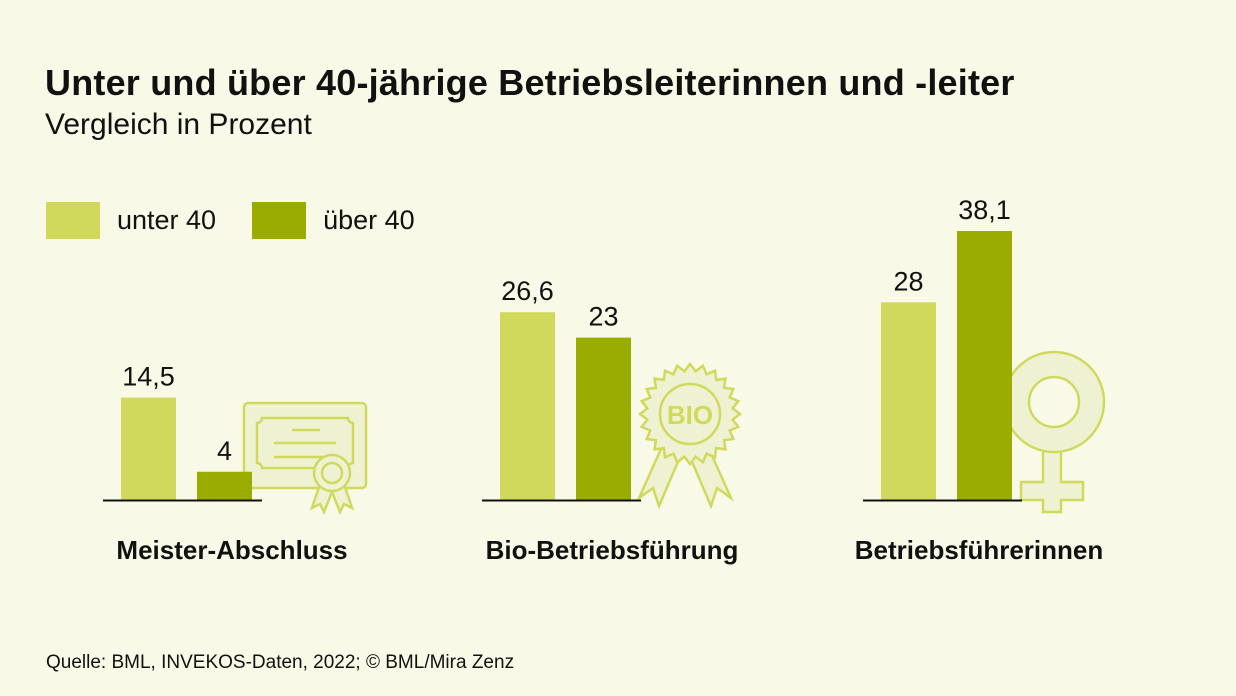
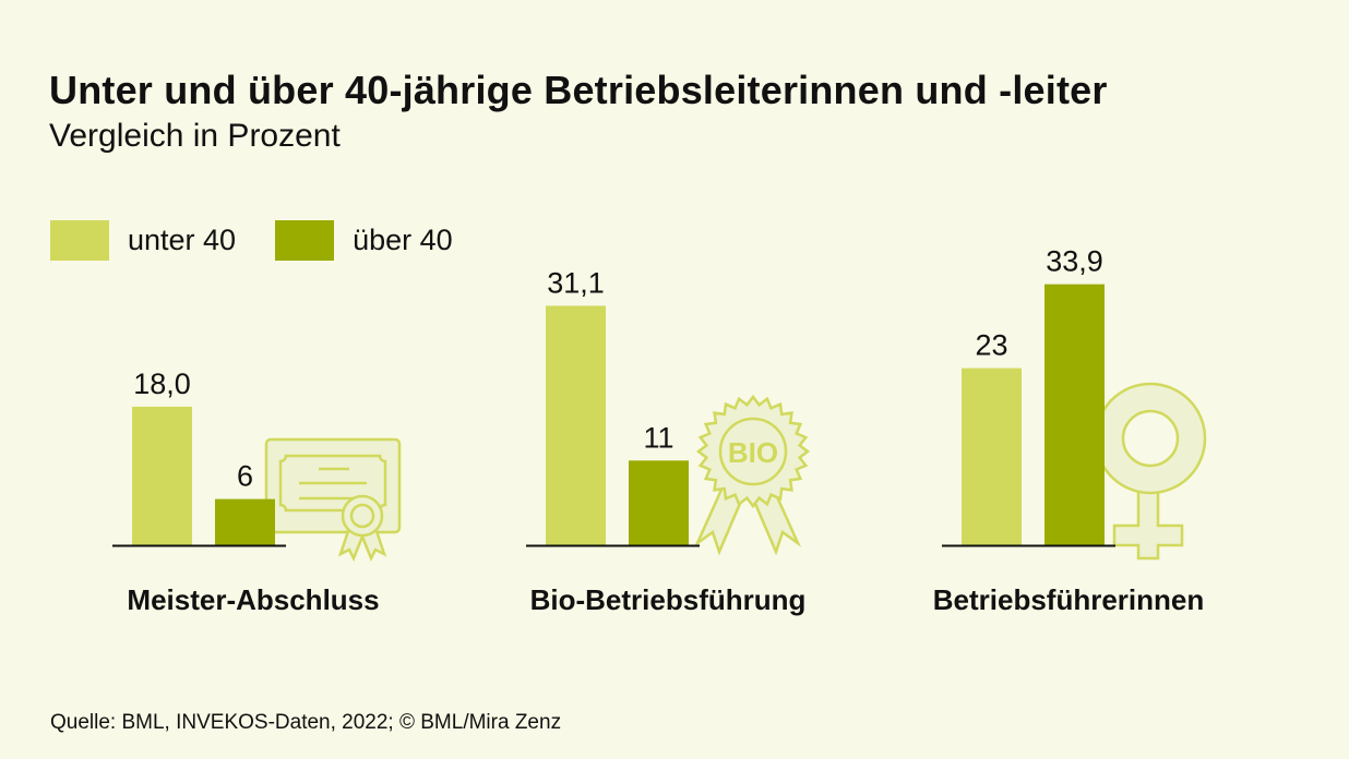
unter 40/Meister-Abschluss: 14,5 -> 18,0
über 40/Meister-Abschluss: 4 -> 6
unter 40/Bio-Betriebsführung: 26,6 -> 31,1
über 40/Bio-Betriebsführung: 23 -> 11
unter 40/Betriebsführerinnen: 28 -> 23
über 40/Betriebsführerinnen: 38,1 -> 33,9
